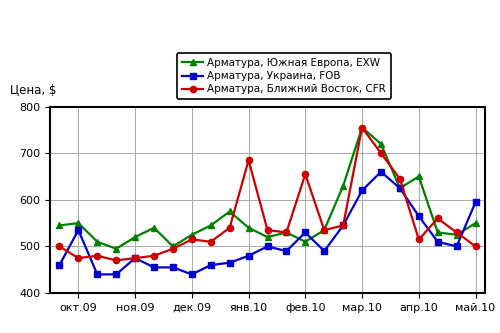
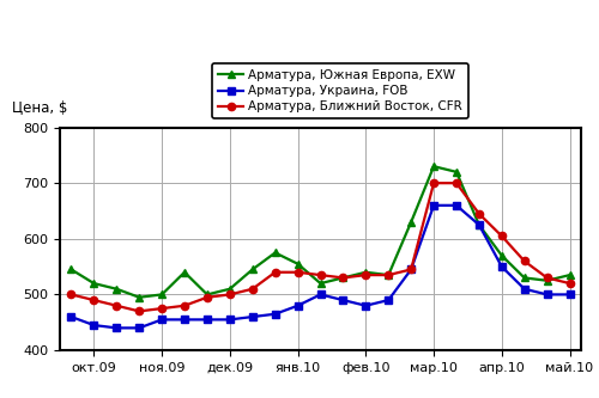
Арматура, Южная Европа, EXW/окт.09: 550 -> 520
Арматура, Украина, FOB/окт.09: 535 -> 445
Арматура, Ближний Восток, CFR/окт.09: 475 -> 490
Арматура, Южная Европа, EXW/ноя.09: 520 -> 500
Арматура, Украина, FOB/ноя.09: 475 -> 455
Арматура, Южная Европа, EXW/дек.09: 525 -> 510
Арматура, Украина, FOB/дек.09: 440 -> 455
Арматура, Ближний Восток, CFR/дек.09: 515 -> 500
Арматура, Южная Европа, EXW/янв.10: 540 -> 555
Арматура, Ближний Восток, CFR/янв.10: 685 -> 540
Арматура, Южная Европа, EXW/фев.10: 510 -> 540
Арматура, Украина, FOB/фев.10: 530 -> 480
Арматура, Ближний Восток, CFR/фев.10: 655 -> 535
Арматура, Южная Европа, EXW/мар.10: 755 -> 730
Арматура, Украина, FOB/мар.10: 620 -> 660
Арматура, Ближний Восток, CFR/мар.10: 755 -> 700
Арматура, Южная Европа, EXW/апр.10: 650 -> 570
Арматура, Украина, FOB/апр.10: 565 -> 550
Арматура, Ближний Восток, CFR/апр.10: 515 -> 605
Арматура, Южная Европа, EXW/май.10: 550 -> 535
Арматура, Украина, FOB/май.10: 595 -> 500
Арматура, Ближний Восток, CFR/май.10: 500 -> 520
